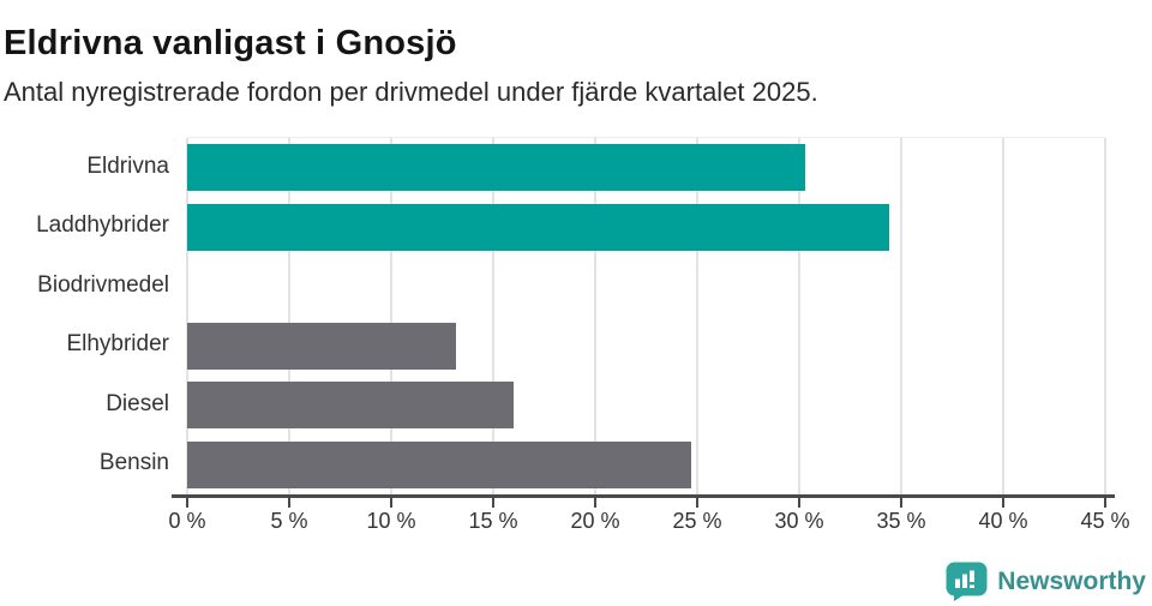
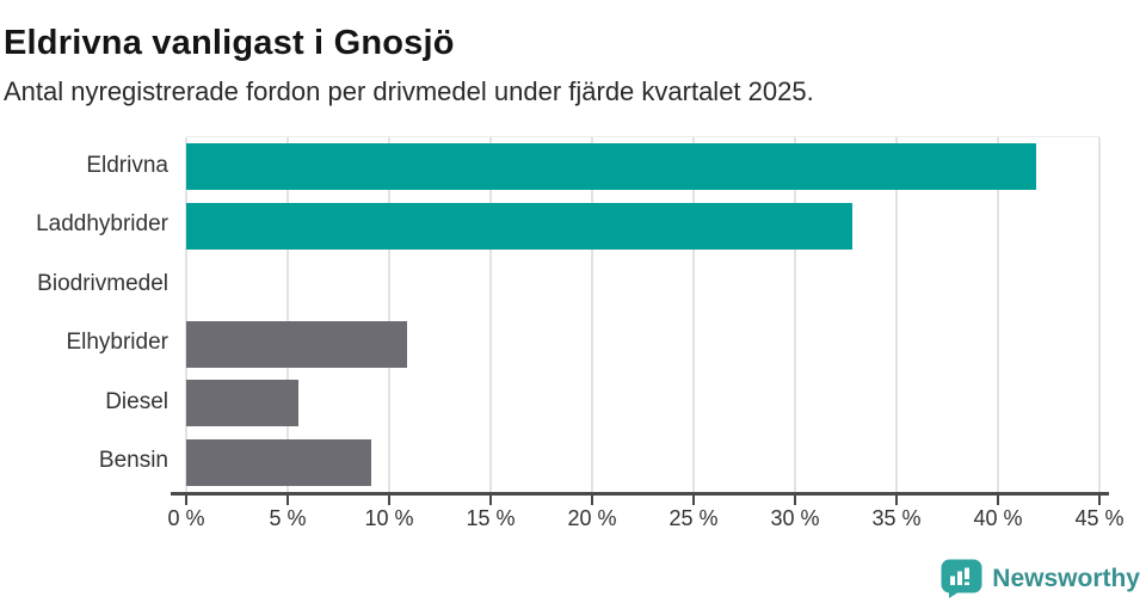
Eldrivna: 30.3% -> 41.9%
Laddhybrider: 34.4% -> 32.8%
Elhybrider: 13.2% -> 10.9%
Diesel: 16.0% -> 5.5%
Bensin: 24.7% -> 9.1%
